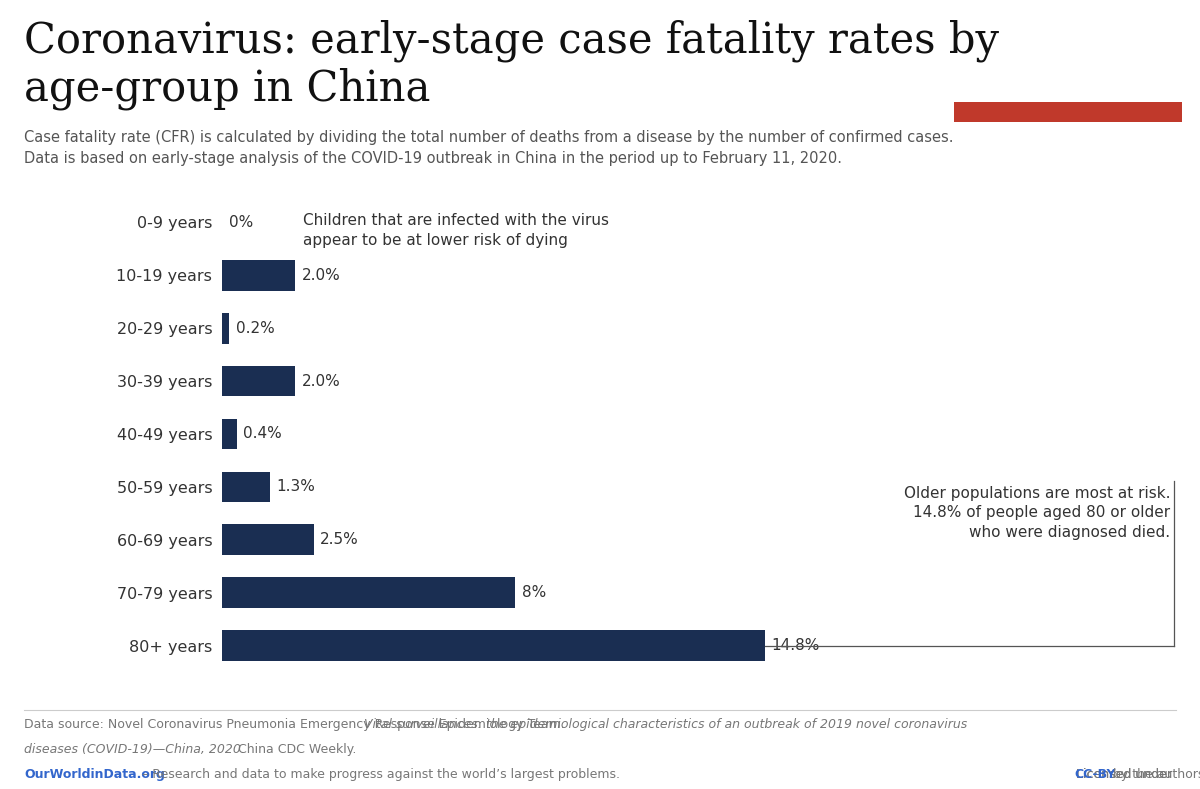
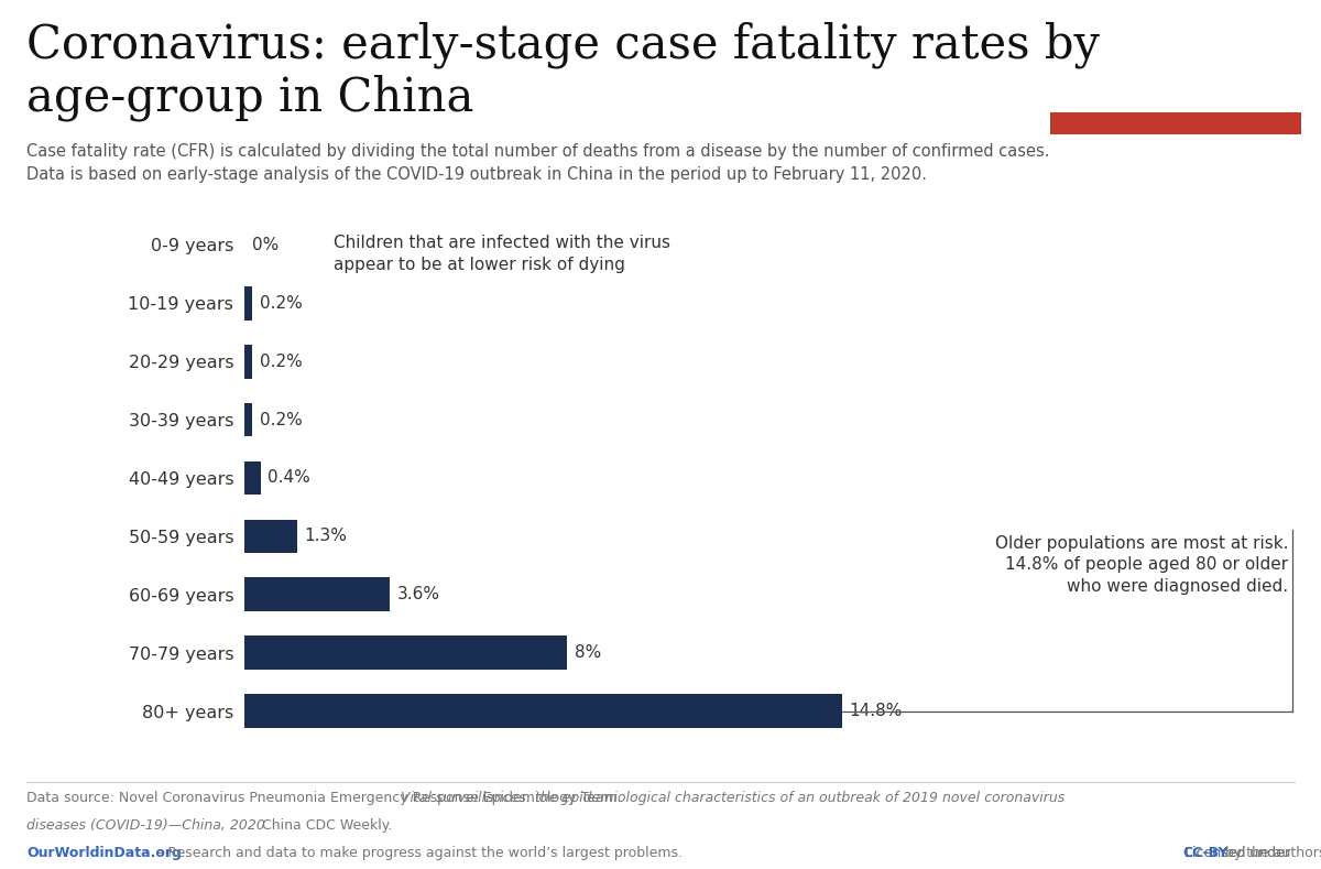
10-19 years: 2.0% -> 0.2%
30-39 years: 2.0% -> 0.2%
60-69 years: 2.5% -> 3.6%
